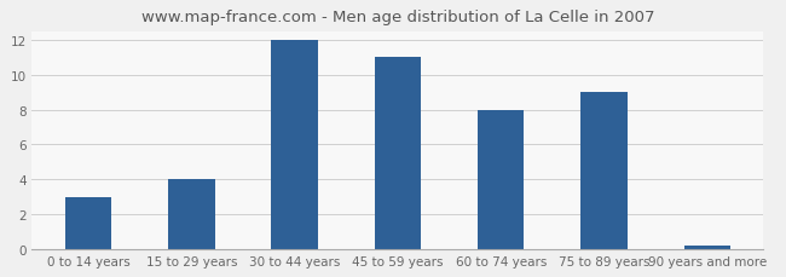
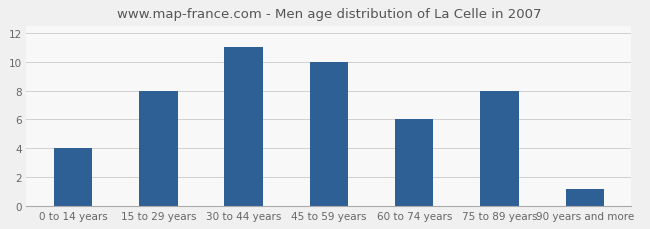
0 to 14 years: 3.0 -> 4.0
15 to 29 years: 4.0 -> 8.0
30 to 44 years: 12.0 -> 11.0
45 to 59 years: 11.0 -> 10.0
60 to 74 years: 8.0 -> 6.0
75 to 89 years: 9.0 -> 8.0
90 years and more: 0.2 -> 1.2
